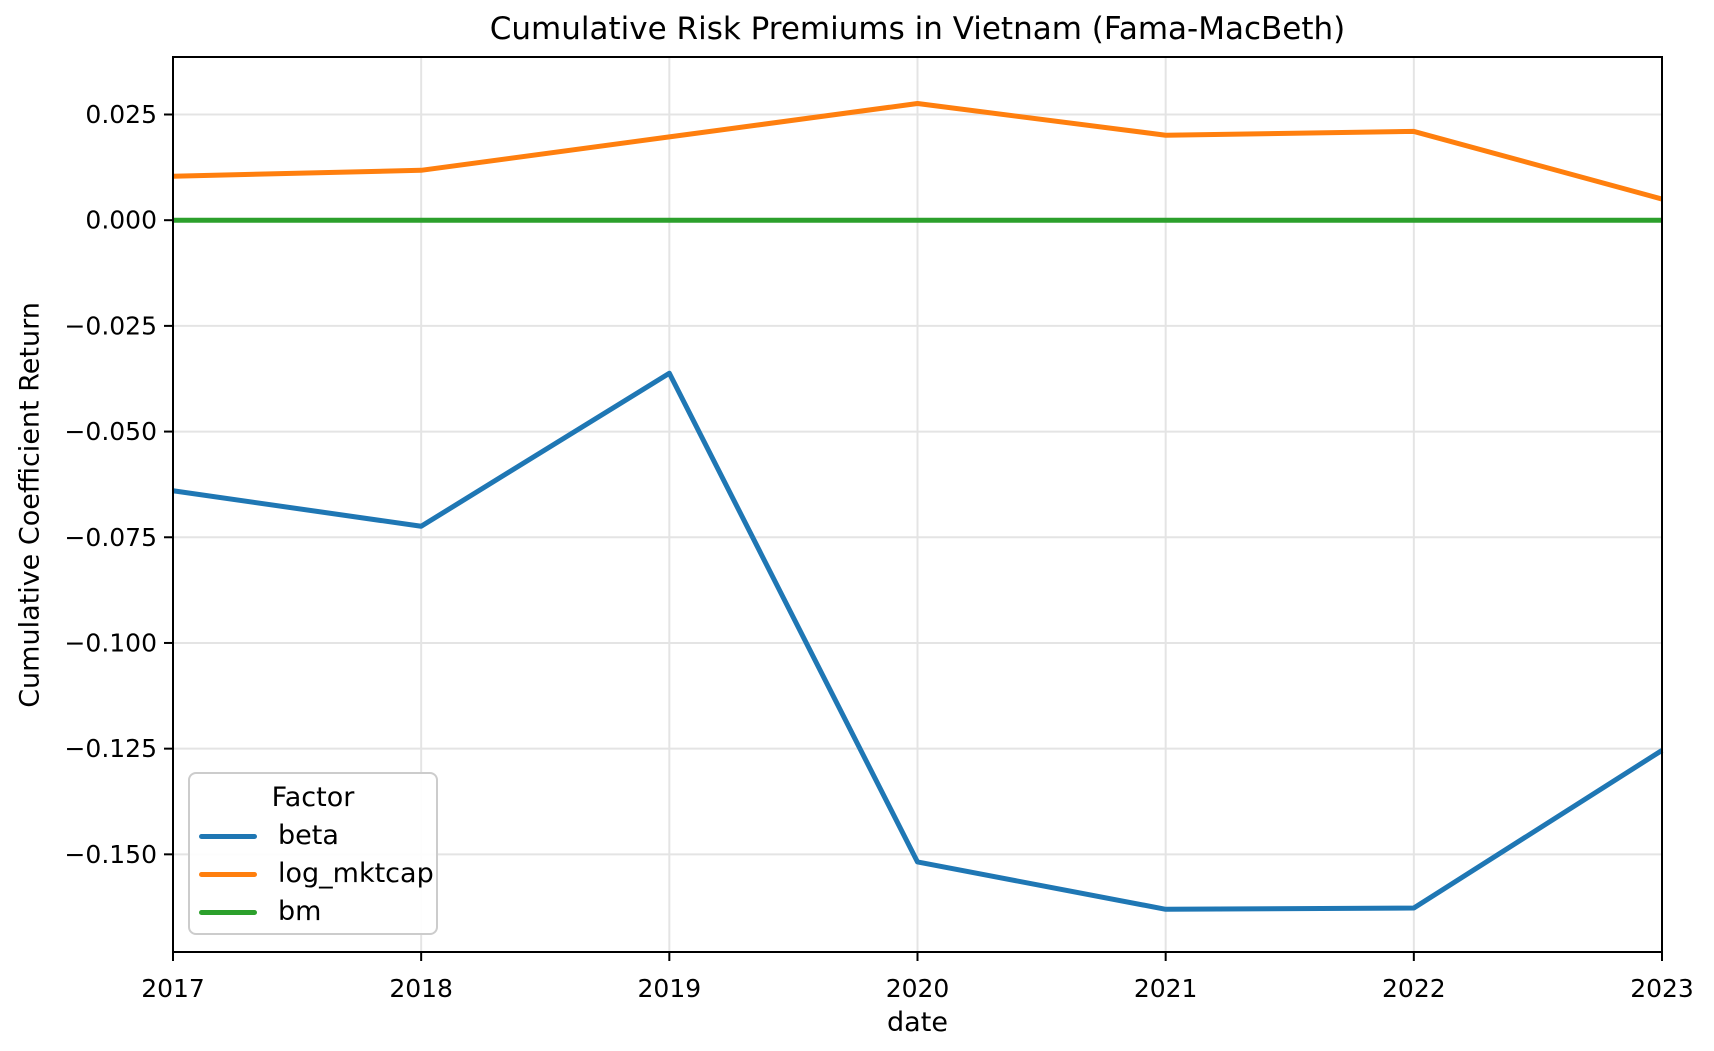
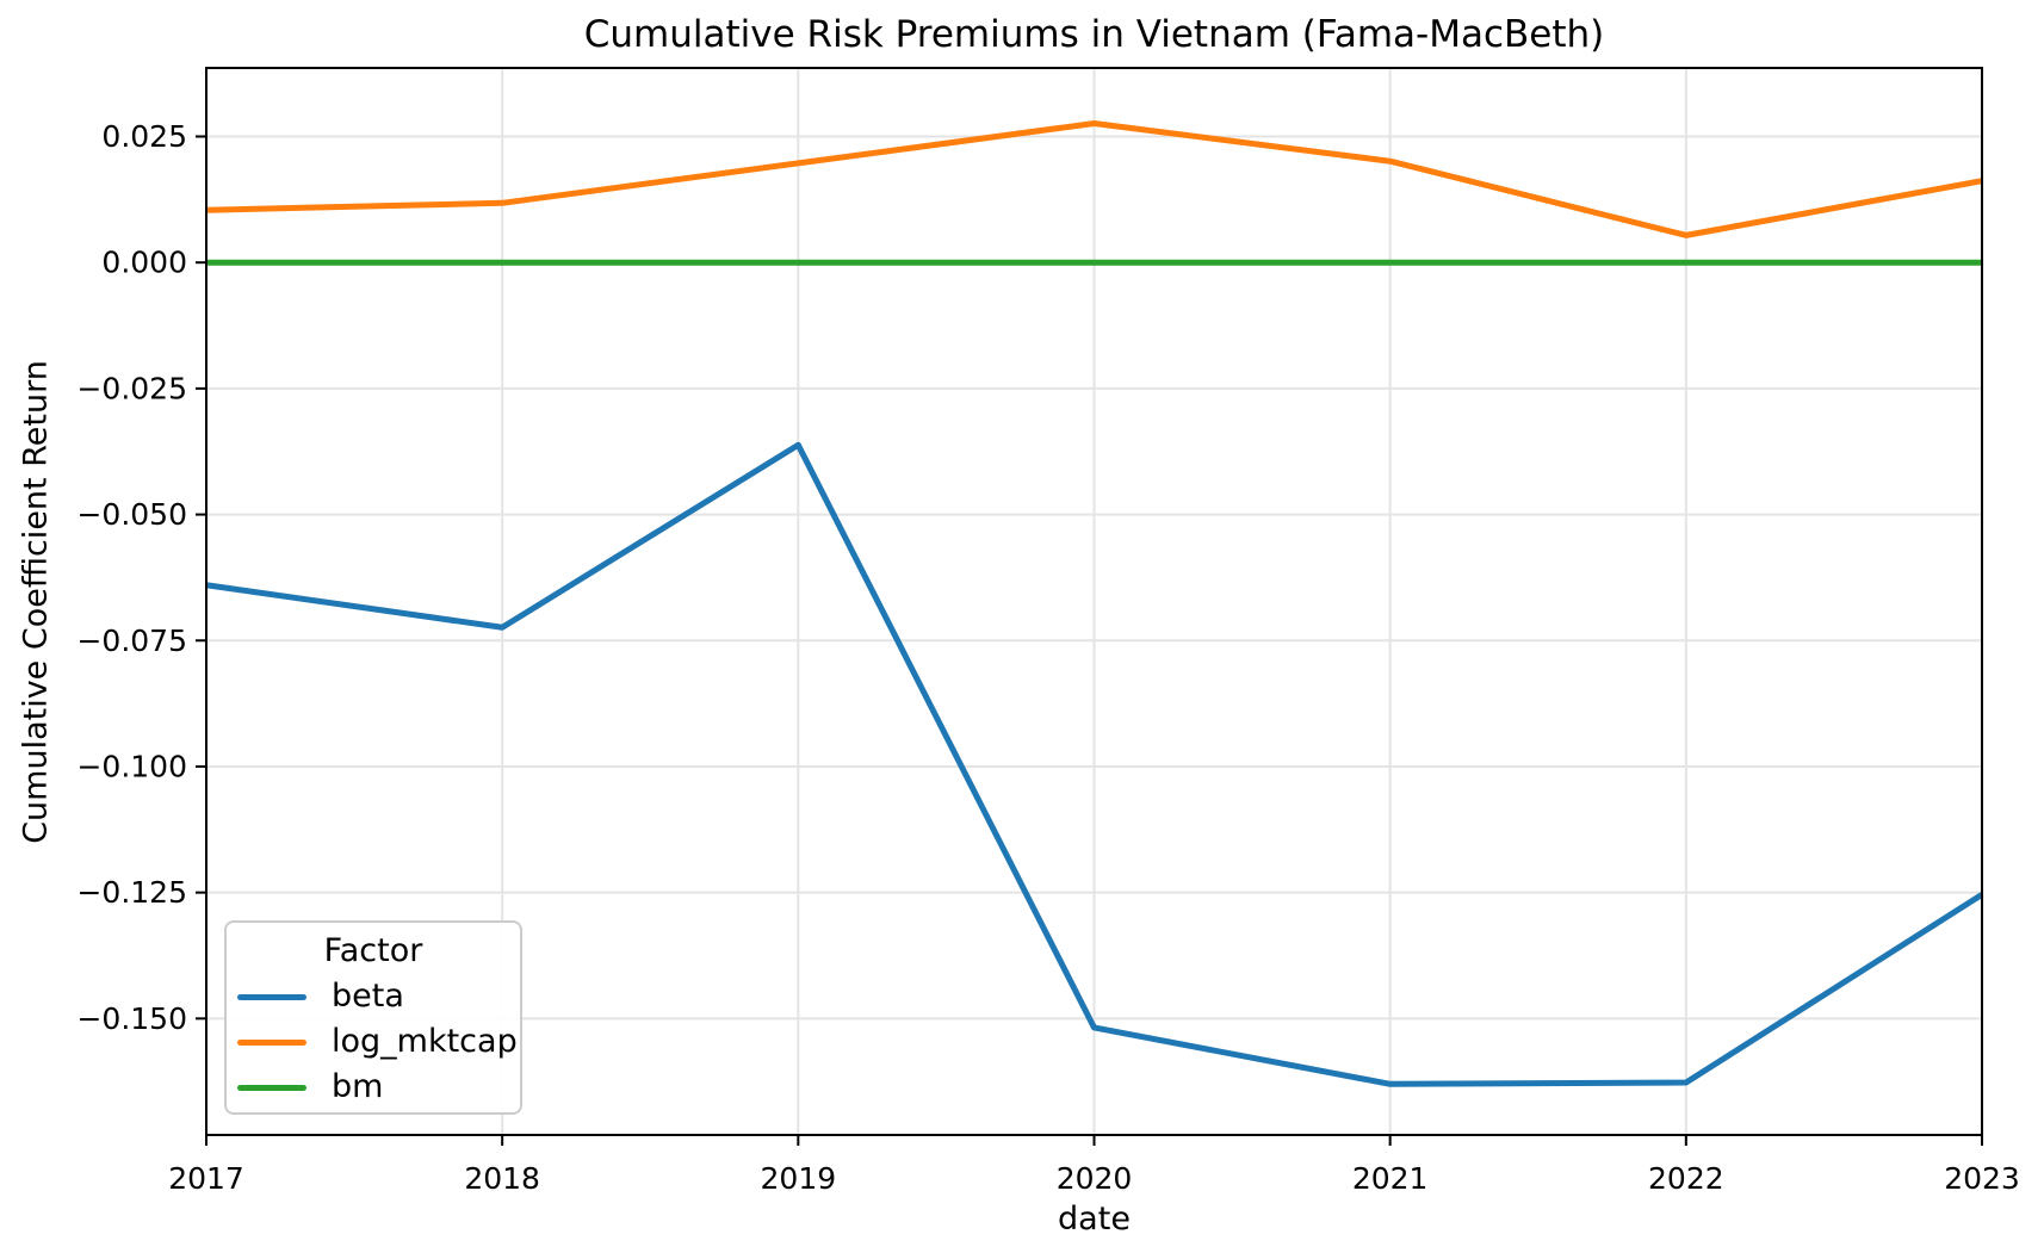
log_mktcap/2022: 0.021 -> 0.005
log_mktcap/2023: 0.005 -> 0.016
